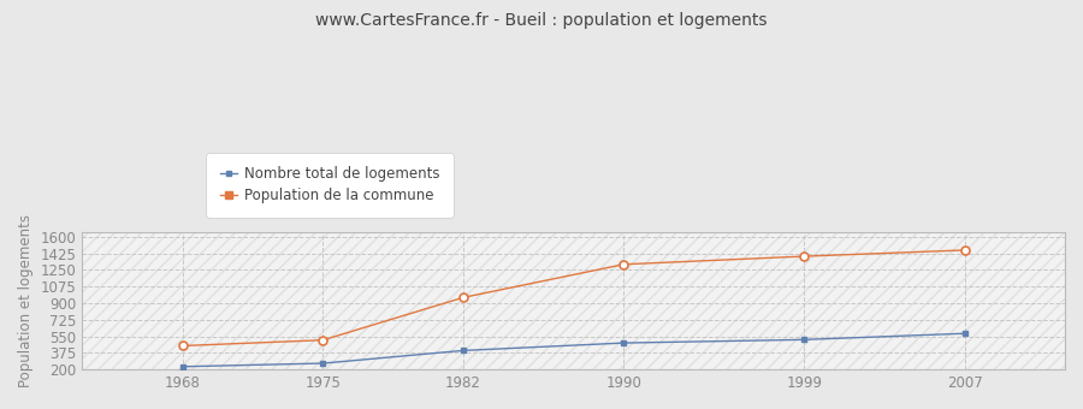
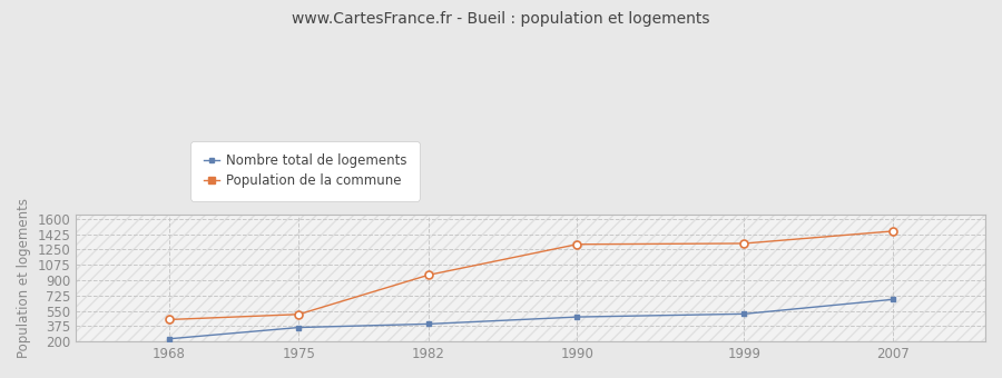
Nombre total de logements/1975: 260 -> 360
Population de la commune/1999: 1400 -> 1320
Nombre total de logements/2007: 580 -> 680
